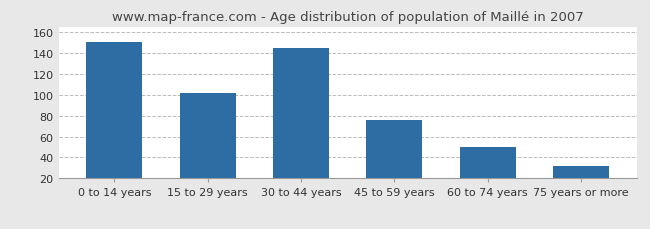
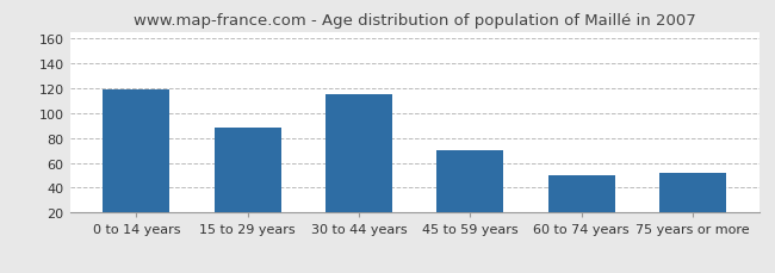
0 to 14 years: 150 -> 119
15 to 29 years: 102 -> 88
30 to 44 years: 145 -> 115
45 to 59 years: 76 -> 70
75 years or more: 32 -> 52
